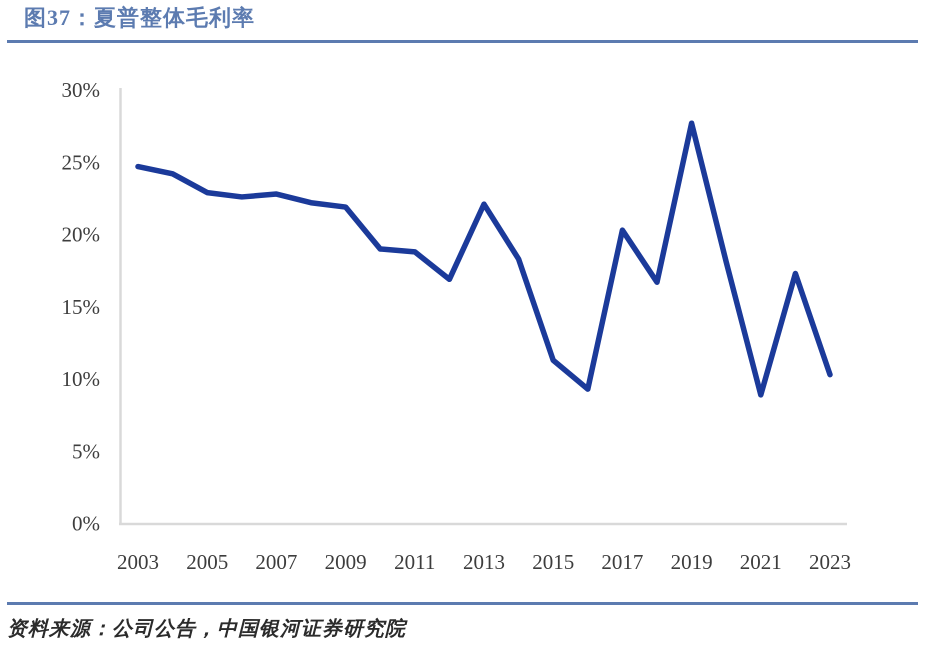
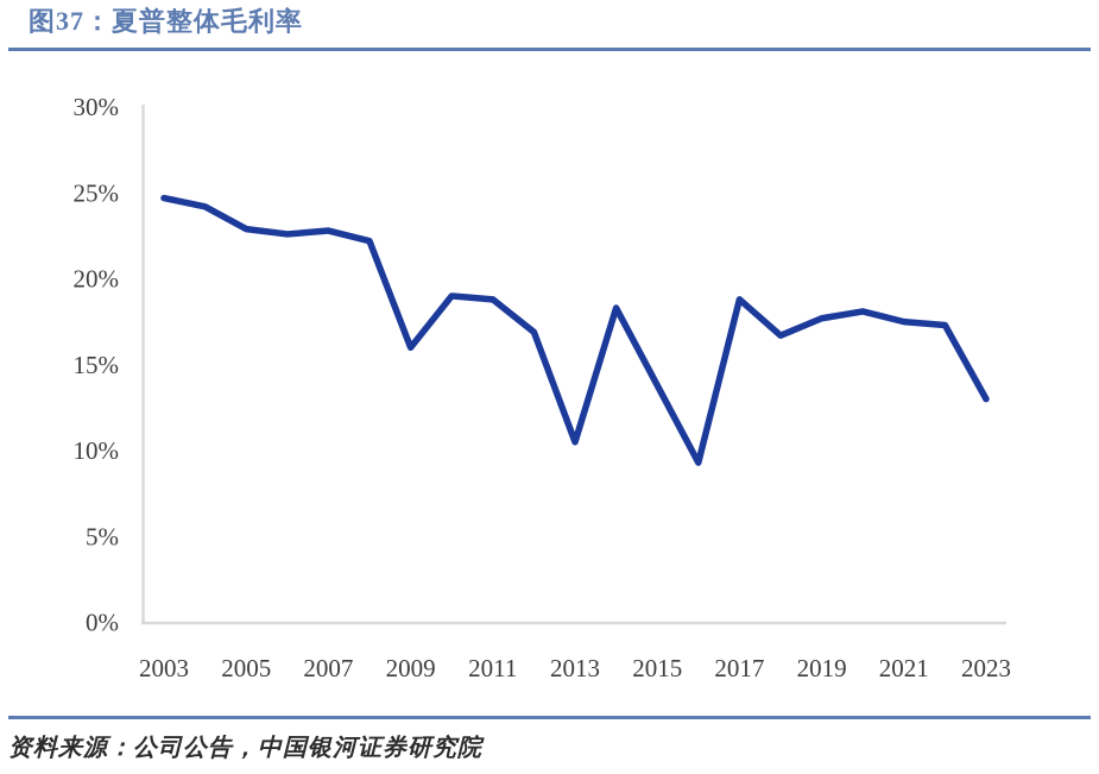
2009: 21.9% -> 16.0%
2013: 22.1% -> 10.5%
2015: 11.3% -> 13.8%
2017: 20.3% -> 18.8%
2019: 27.7% -> 17.7%
2021: 8.9% -> 17.5%
2023: 10.3% -> 13.0%
